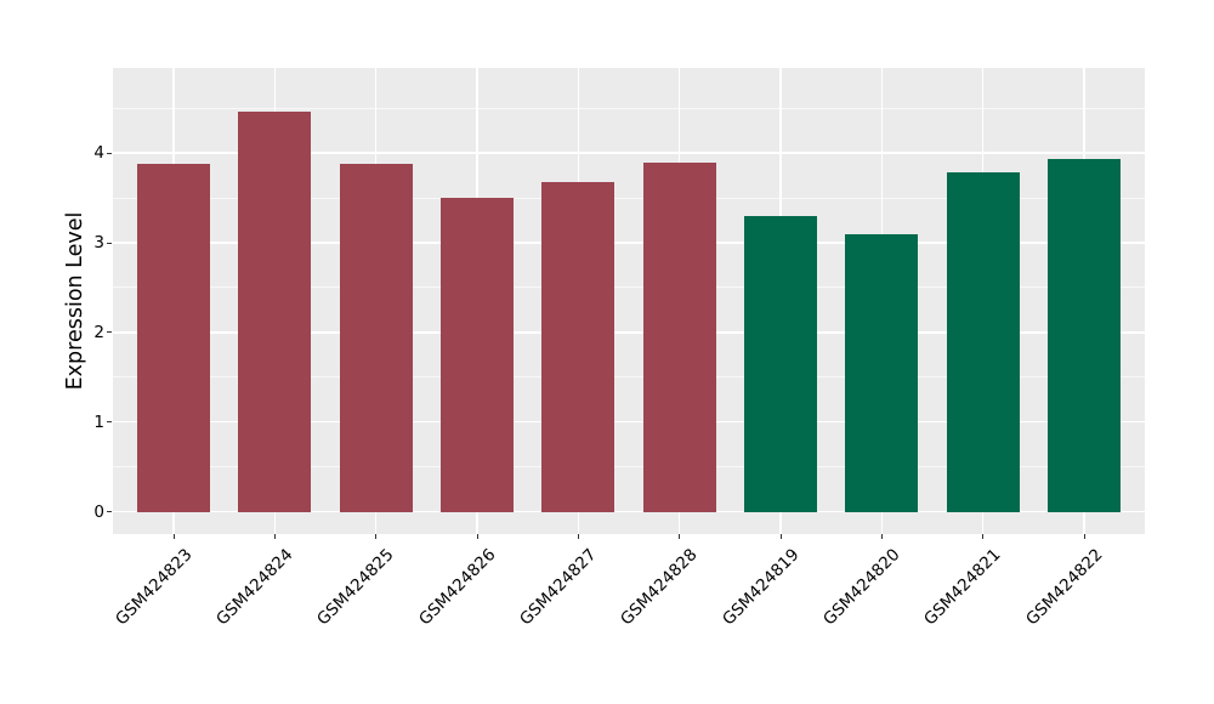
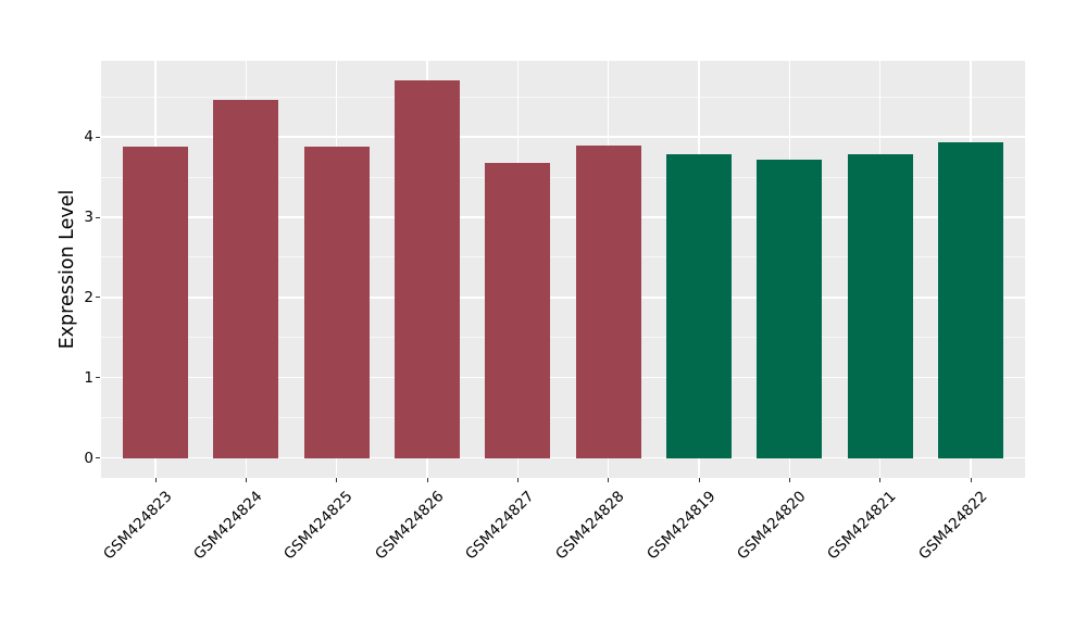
GSM424826: 3.5 -> 4.7
GSM424819: 3.3 -> 3.8
GSM424820: 3.1 -> 3.7
